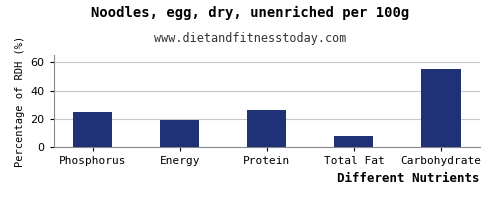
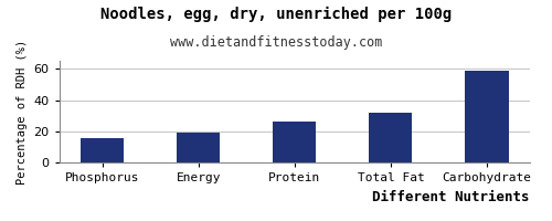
Phosphorus: 25 -> 16
Total Fat: 8 -> 32
Carbohydrate: 55 -> 59
